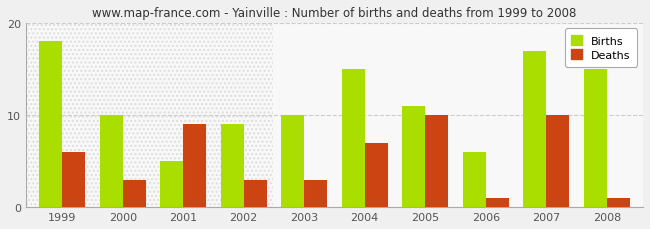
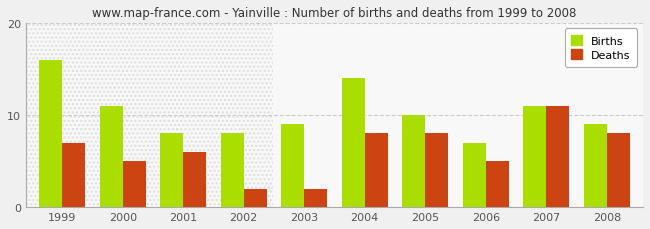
Births/1999: 18 -> 16
Deaths/1999: 6 -> 7
Births/2000: 10 -> 11
Deaths/2000: 3 -> 5
Births/2001: 5 -> 8
Deaths/2001: 9 -> 6
Births/2002: 9 -> 8
Deaths/2002: 3 -> 2
Births/2003: 10 -> 9
Deaths/2003: 3 -> 2
Births/2004: 15 -> 14
Deaths/2004: 7 -> 8
Births/2005: 11 -> 10
Deaths/2005: 10 -> 8
Births/2006: 6 -> 7
Deaths/2006: 1 -> 5
Births/2007: 17 -> 11
Deaths/2007: 10 -> 11
Births/2008: 15 -> 9
Deaths/2008: 1 -> 8
